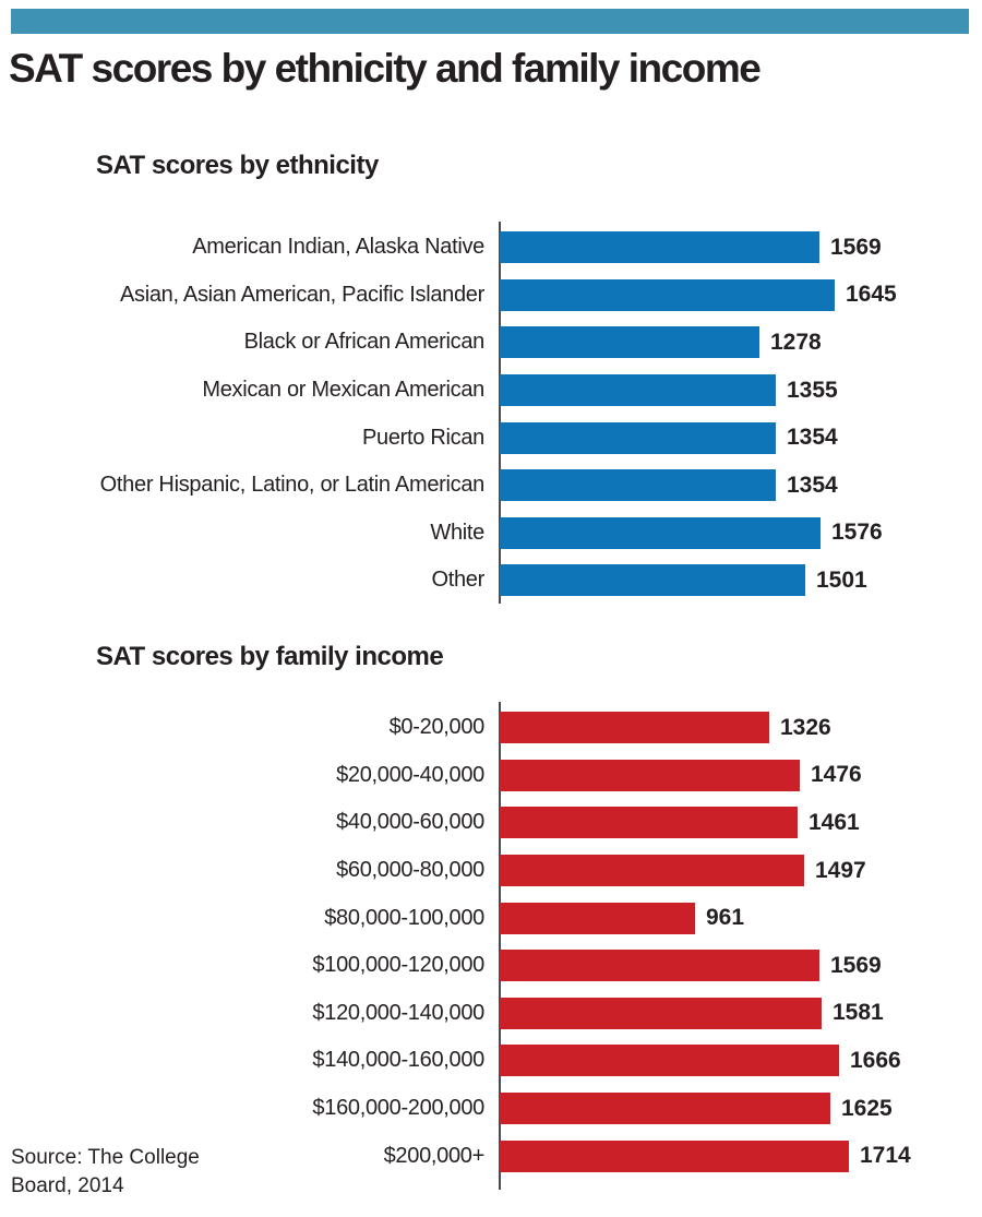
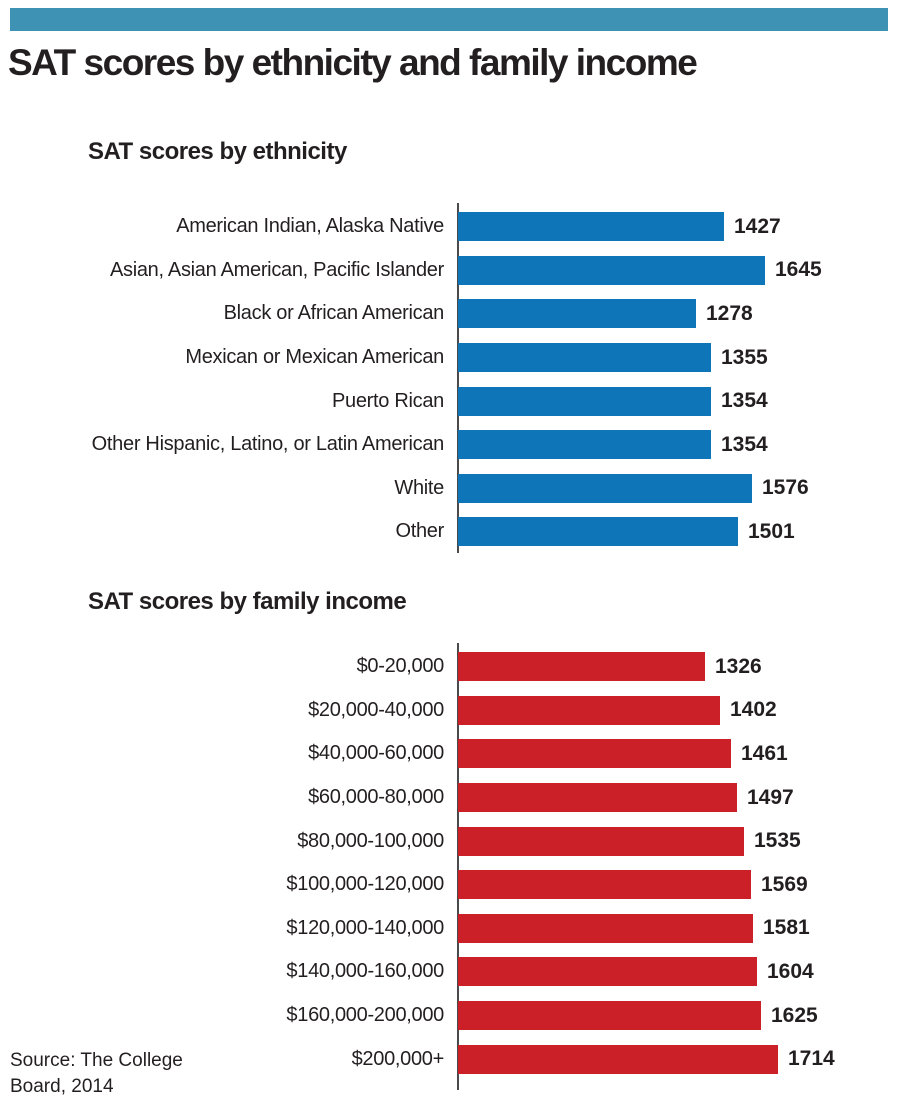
SAT scores by ethnicity/American Indian, Alaska Native: 1569 -> 1427
SAT scores by family income/$20,000-40,000: 1476 -> 1402
SAT scores by family income/$80,000-100,000: 961 -> 1535
SAT scores by family income/$140,000-160,000: 1666 -> 1604
